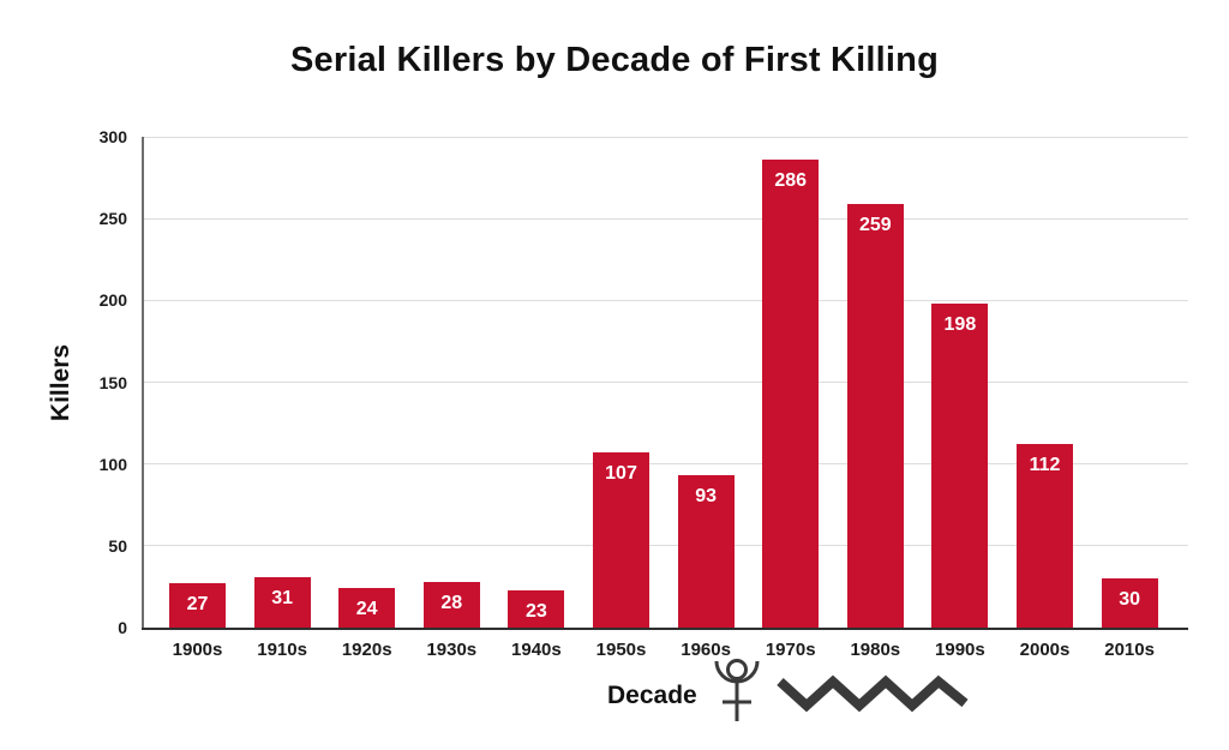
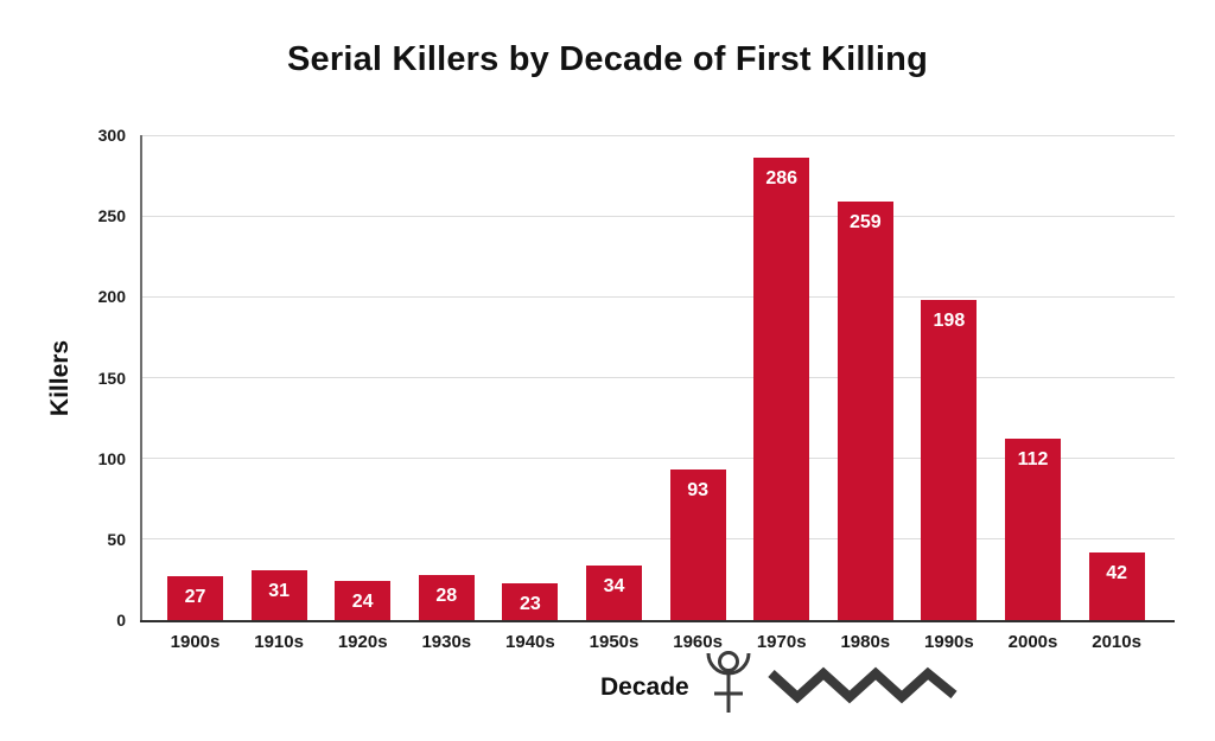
1950s: 107 -> 34
2010s: 30 -> 42
